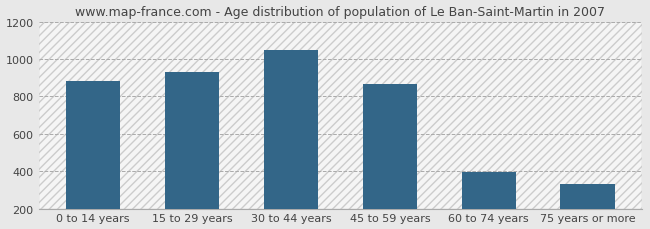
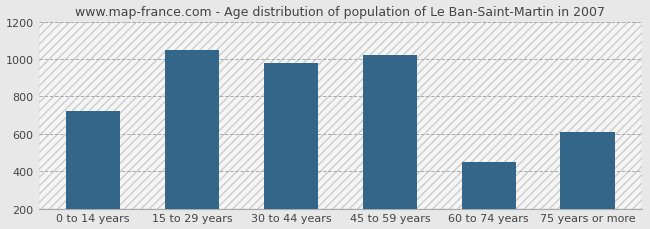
0 to 14 years: 880 -> 720
15 to 29 years: 930 -> 1050
30 to 44 years: 1050 -> 980
45 to 59 years: 860 -> 1020
60 to 74 years: 400 -> 450
75 years or more: 330 -> 610
